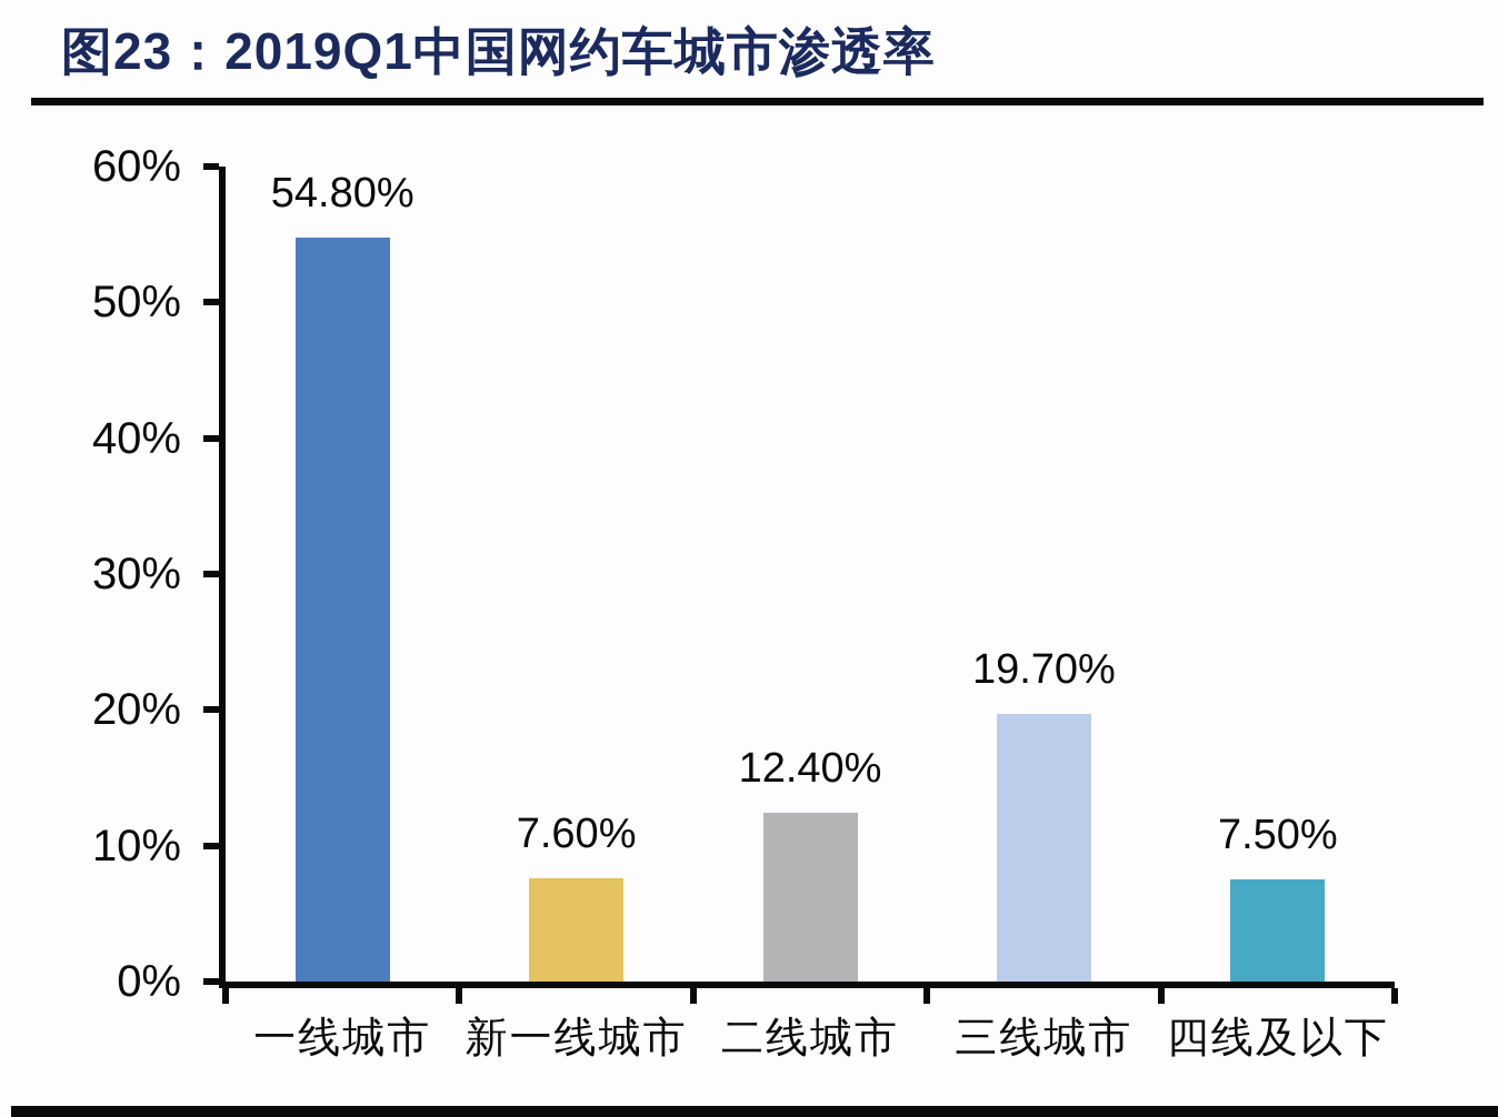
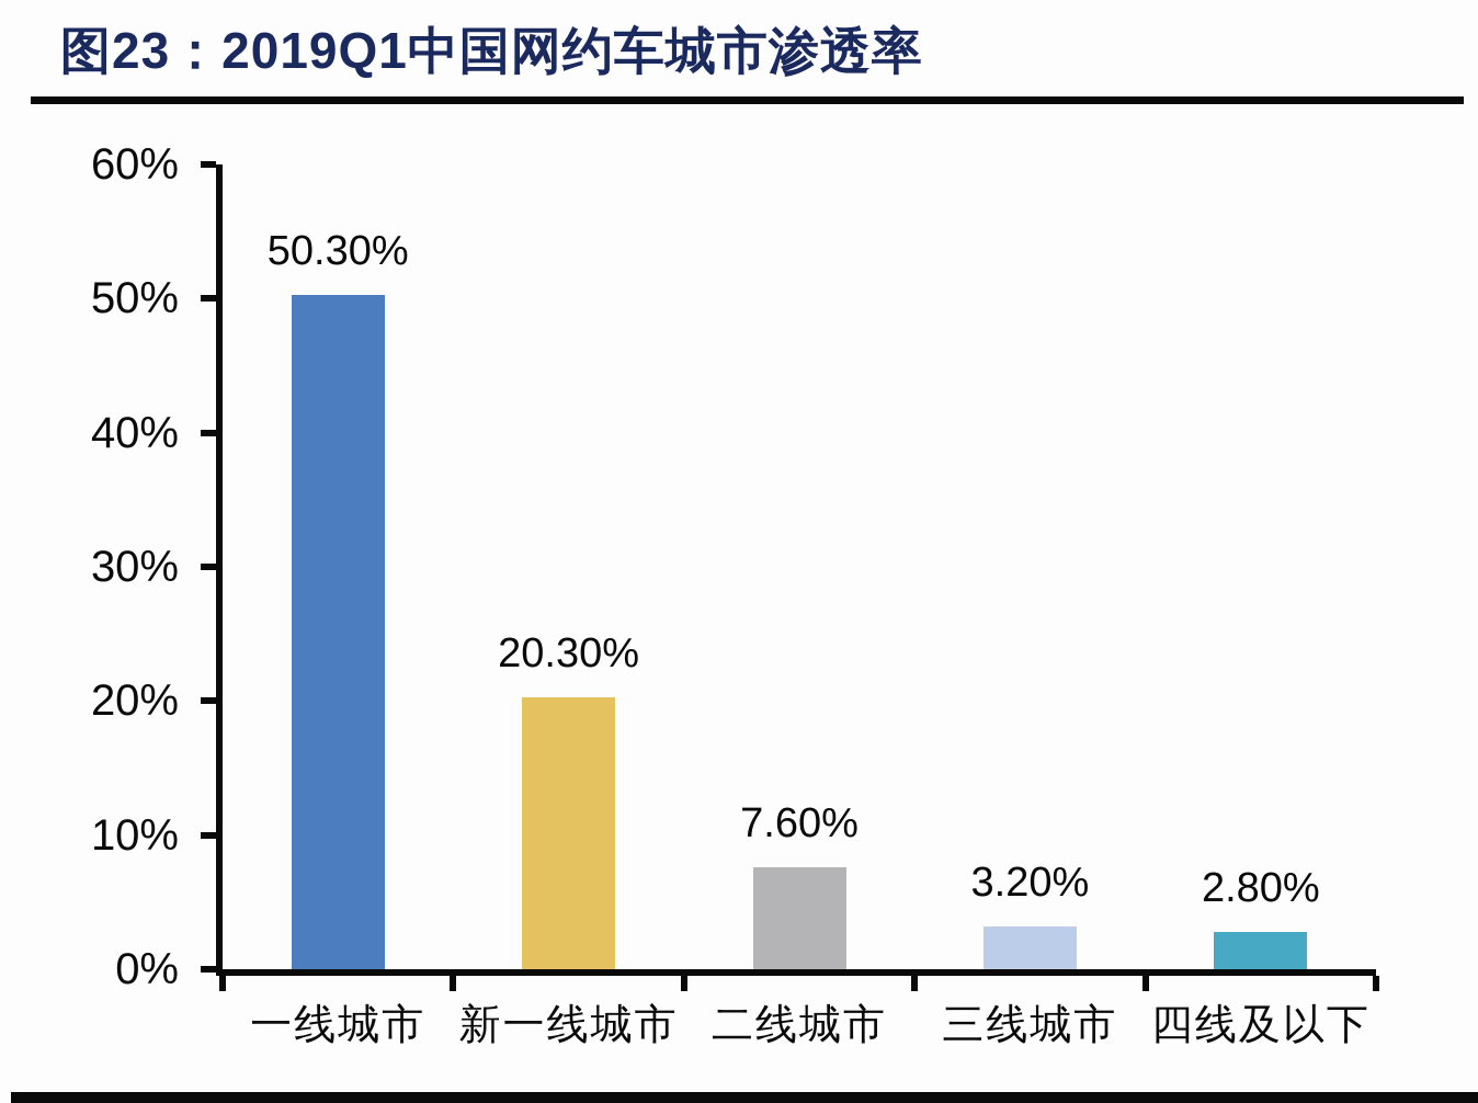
一线城市: 54.80% -> 50.30%
新一线城市: 7.60% -> 20.30%
二线城市: 12.40% -> 7.60%
三线城市: 19.70% -> 3.20%
四线及以下: 7.50% -> 2.80%
